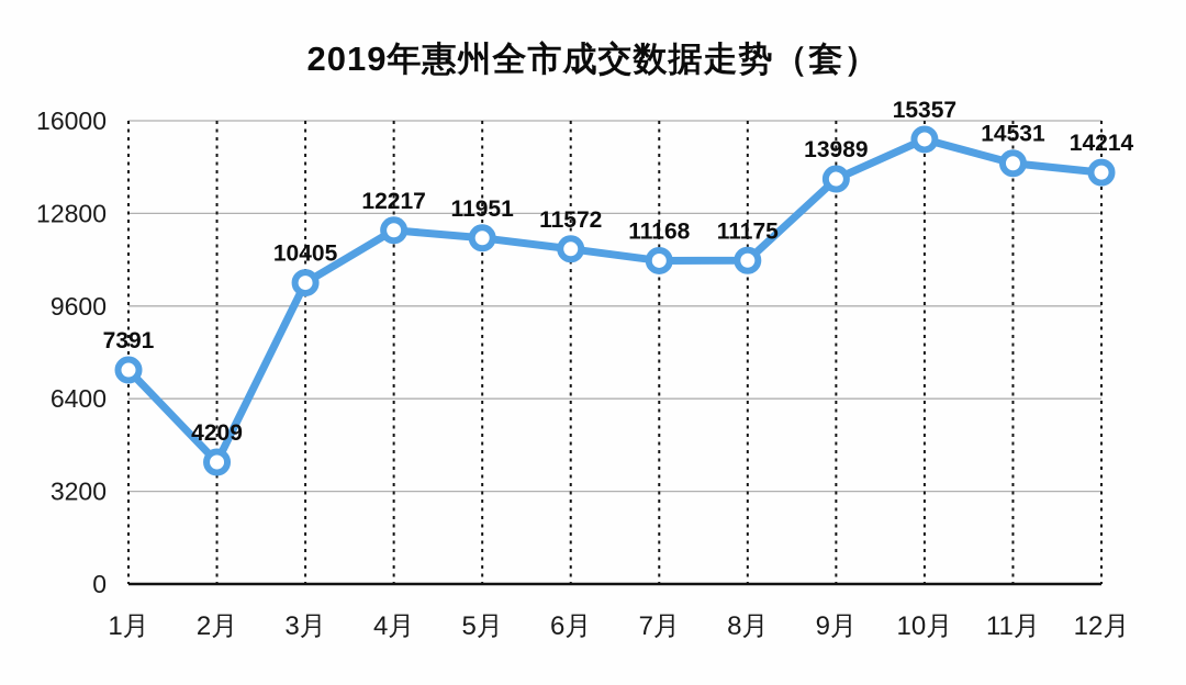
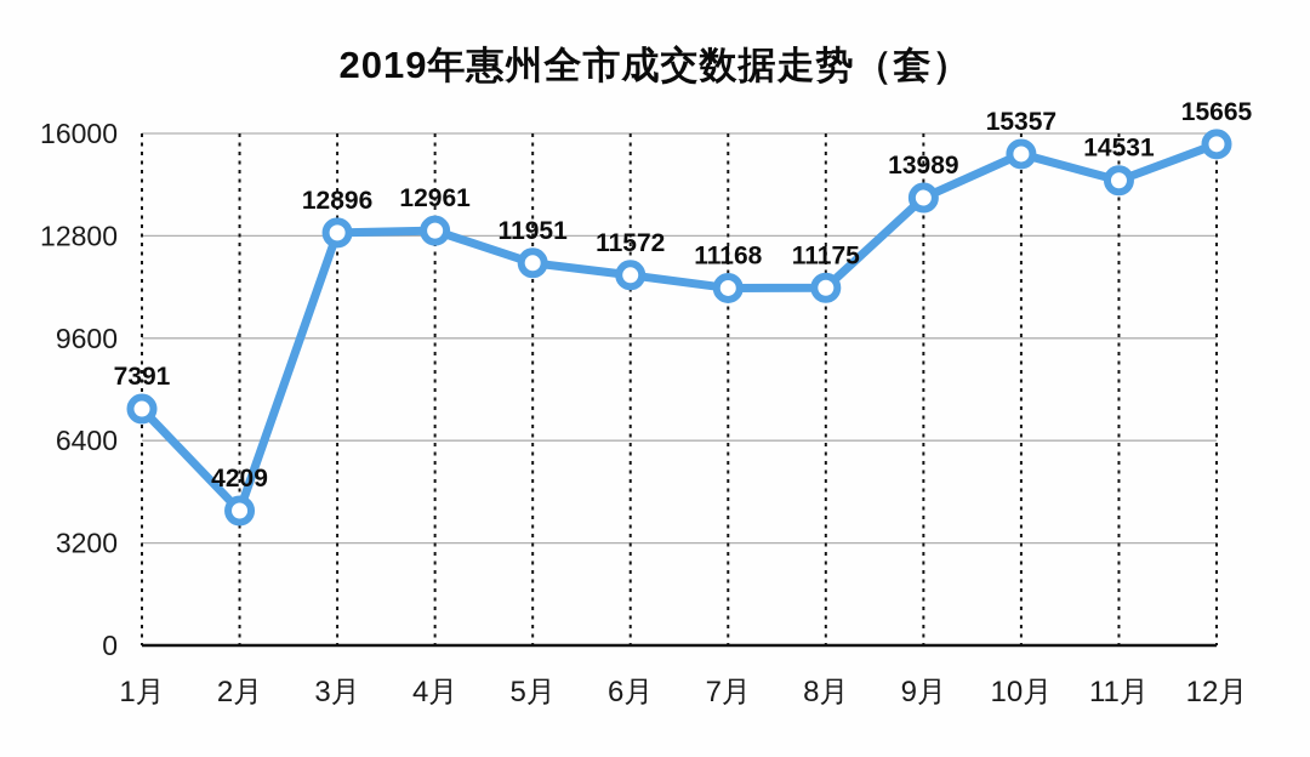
3月: 10405 -> 12896
4月: 12217 -> 12961
12月: 14214 -> 15665
